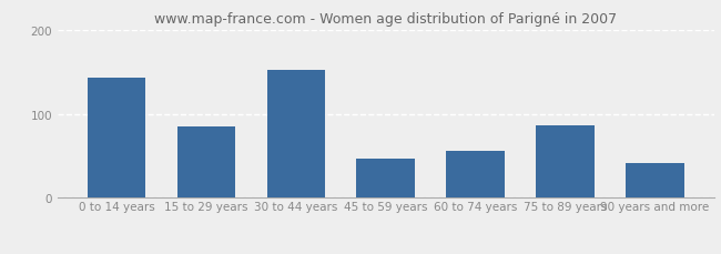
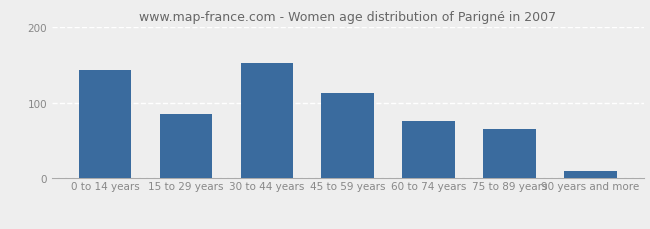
45 to 59 years: 46 -> 113
60 to 74 years: 56 -> 75
75 to 89 years: 86 -> 65
90 years and more: 42 -> 10
